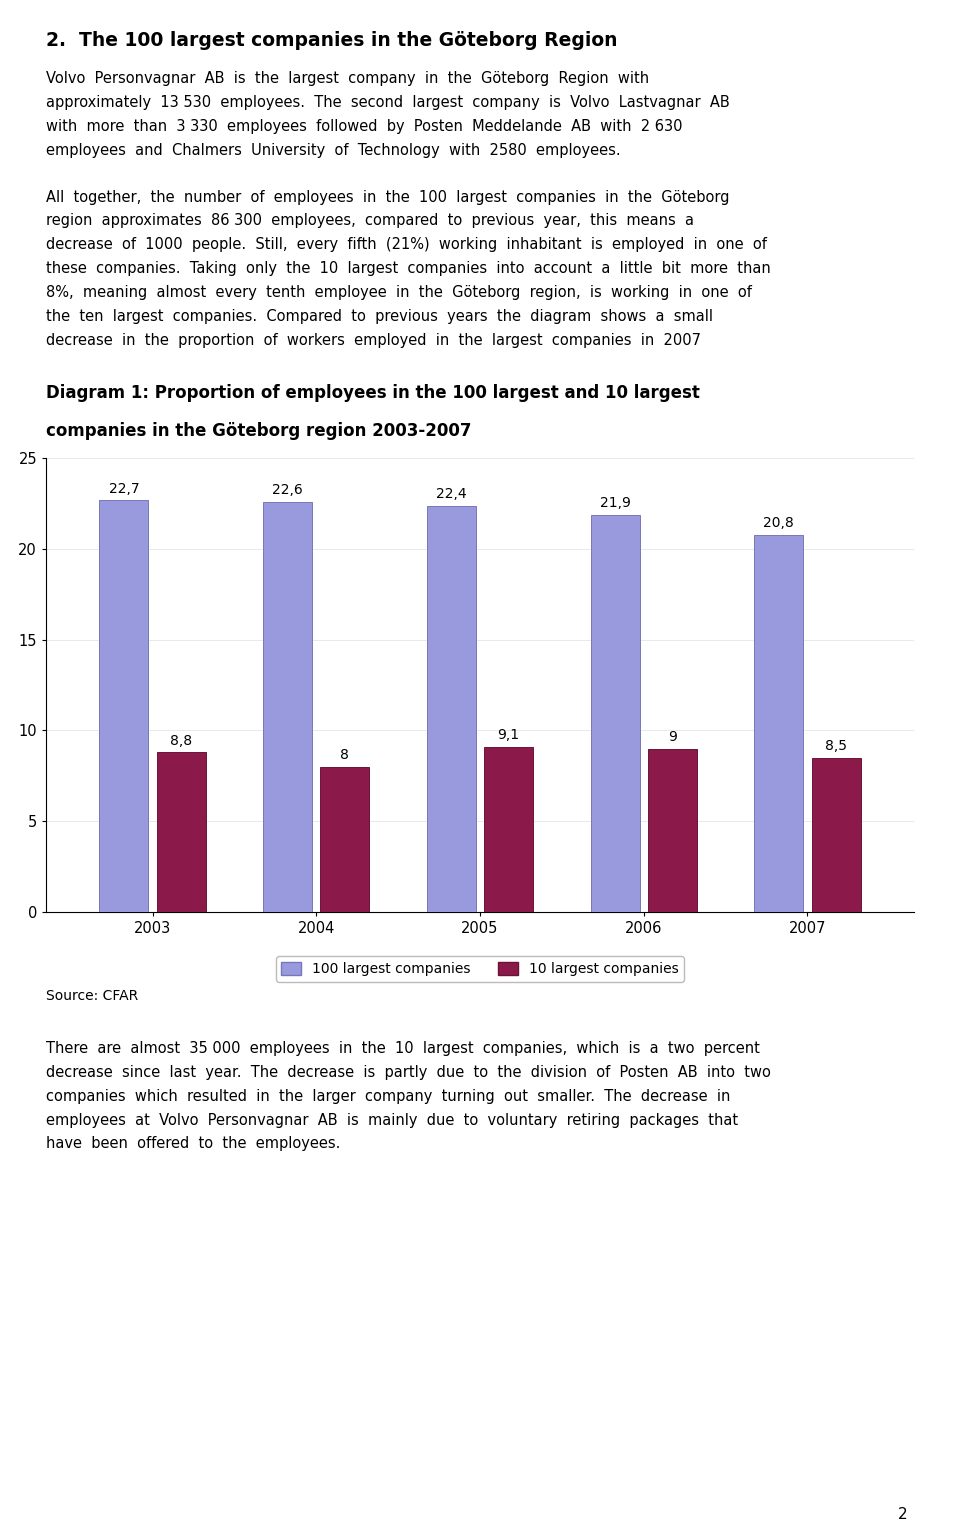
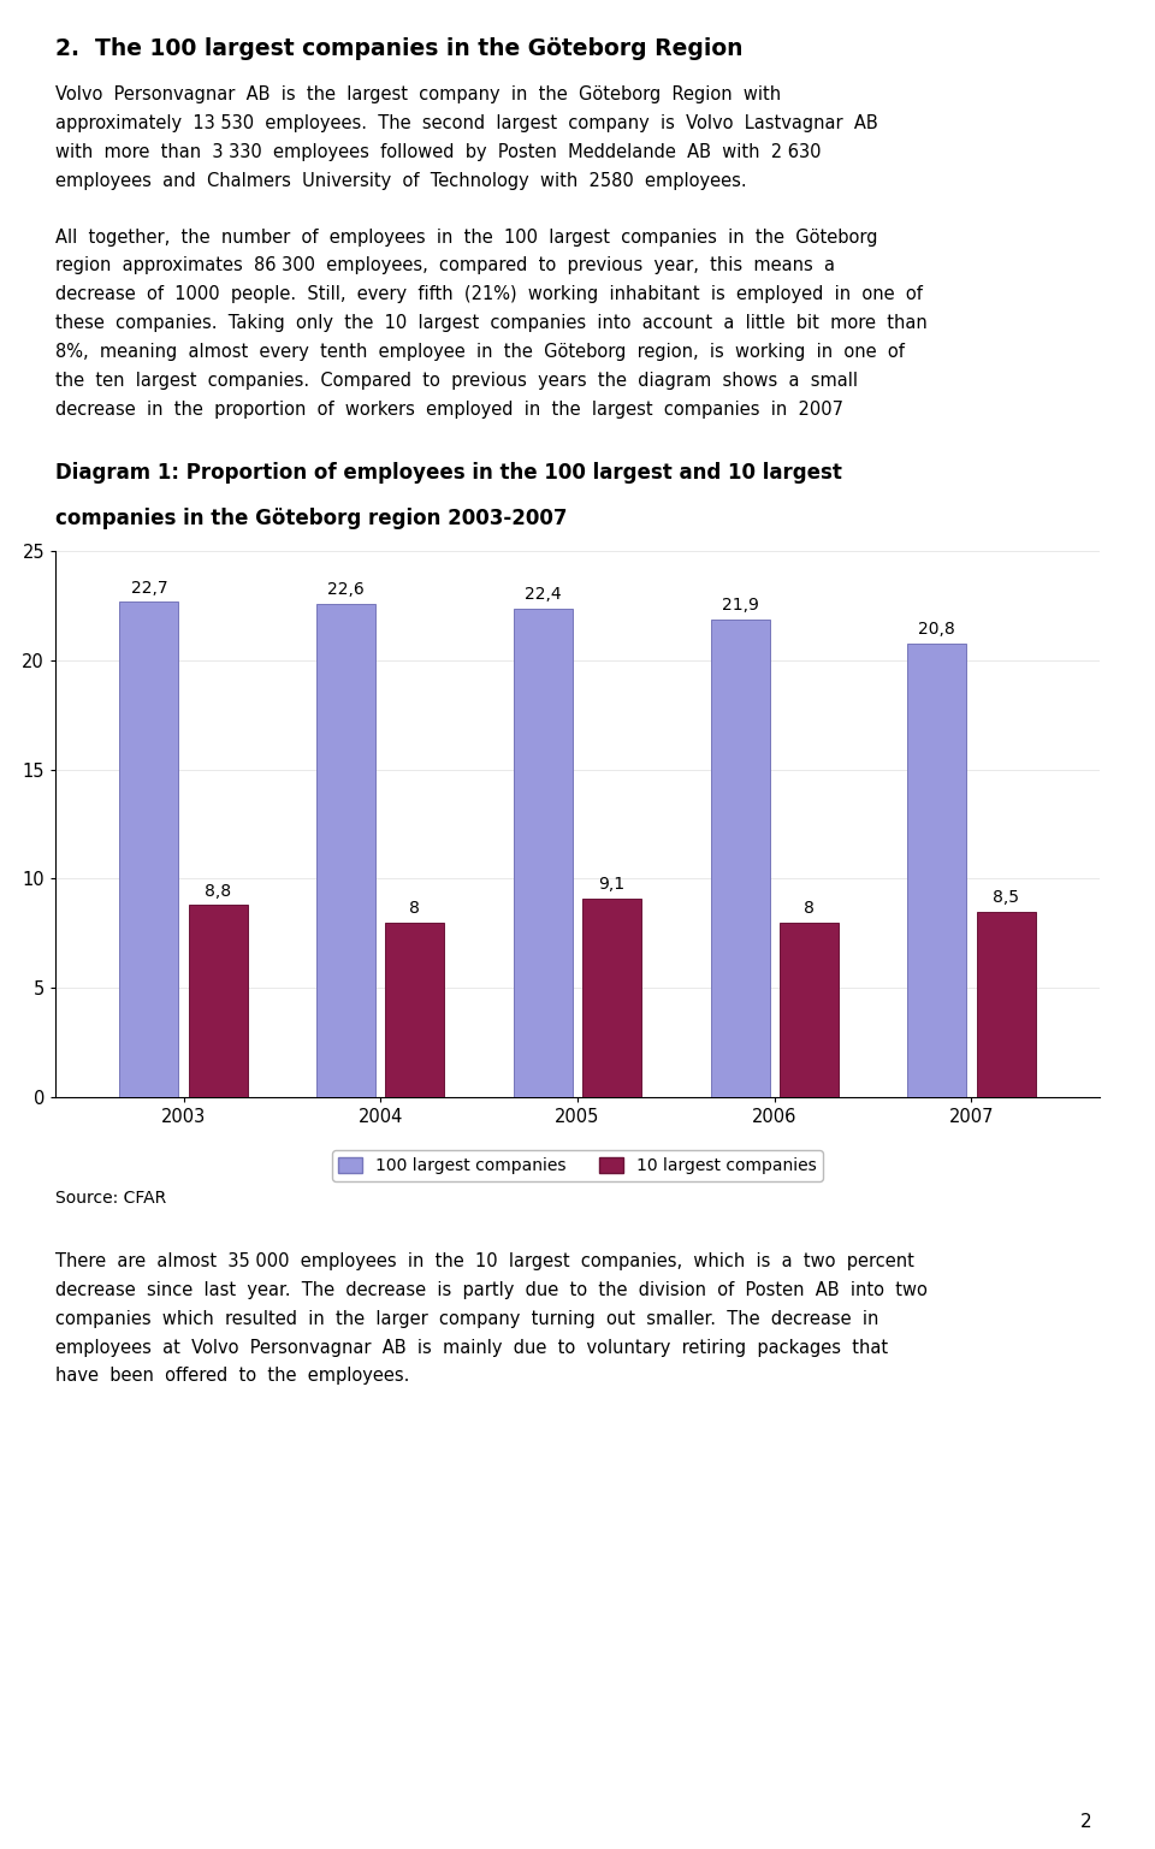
10 largest companies/2006: 9 -> 8
